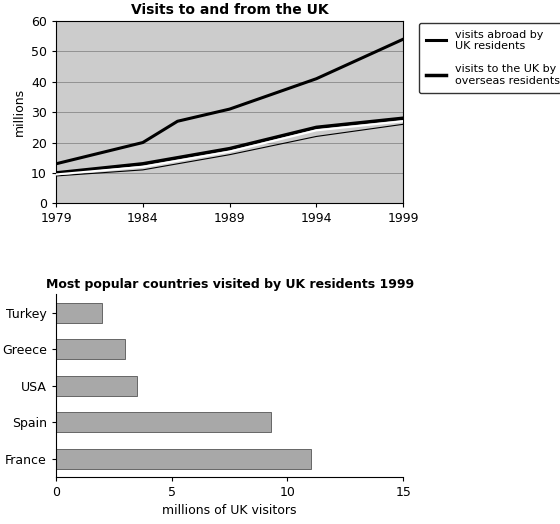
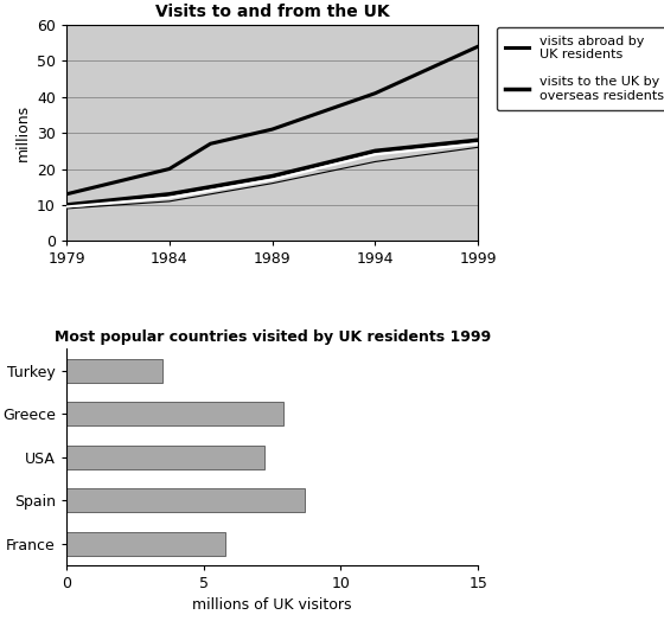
Most popular countries visited by UK residents 1999/Turkey: 2.0 -> 3.5
Most popular countries visited by UK residents 1999/Greece: 3.0 -> 7.9
Most popular countries visited by UK residents 1999/USA: 3.5 -> 7.2
Most popular countries visited by UK residents 1999/Spain: 9.3 -> 8.7
Most popular countries visited by UK residents 1999/France: 11.0 -> 5.8
